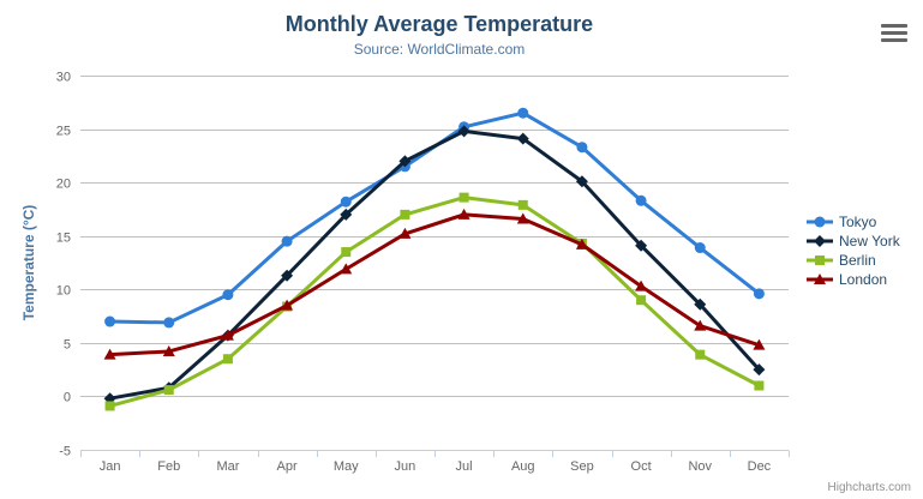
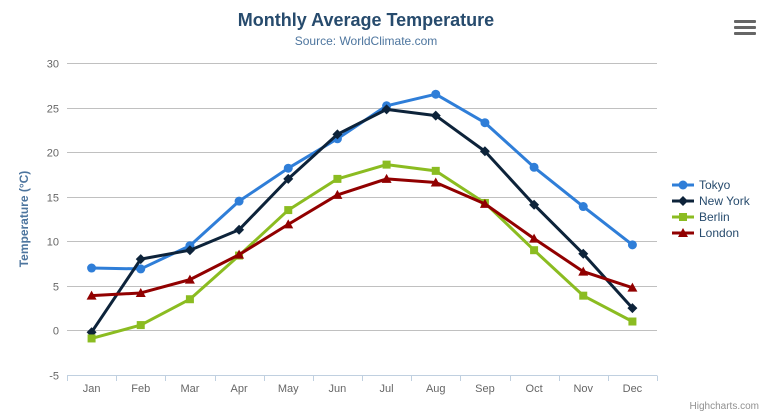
New York/Feb: 1 -> 8
New York/Mar: 6 -> 9
